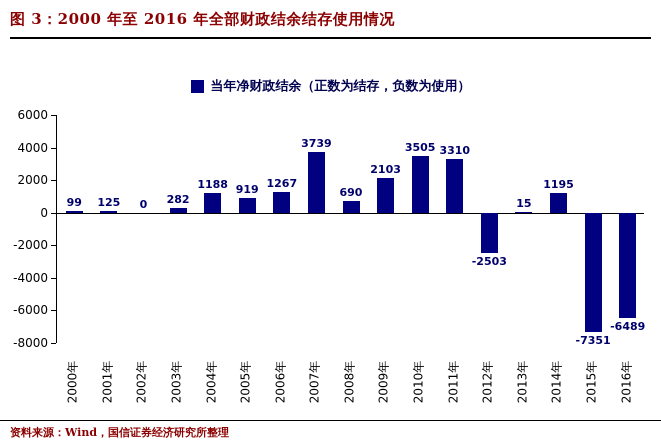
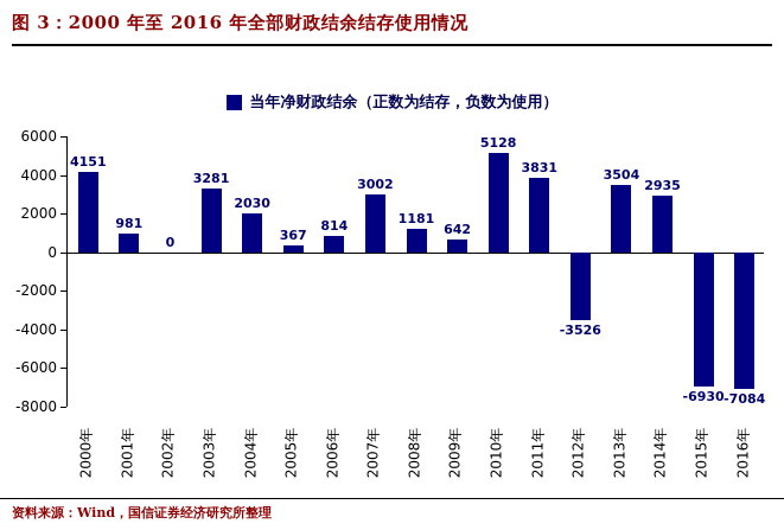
2000年: 99 -> 4151
2001年: 125 -> 981
2003年: 282 -> 3281
2004年: 1188 -> 2030
2005年: 919 -> 367
2006年: 1267 -> 814
2007年: 3739 -> 3002
2008年: 690 -> 1181
2009年: 2103 -> 642
2010年: 3505 -> 5128
2011年: 3310 -> 3831
2012年: -2503 -> -3526
2013年: 15 -> 3504
2014年: 1195 -> 2935
2015年: -7351 -> -6930
2016年: -6489 -> -7084
